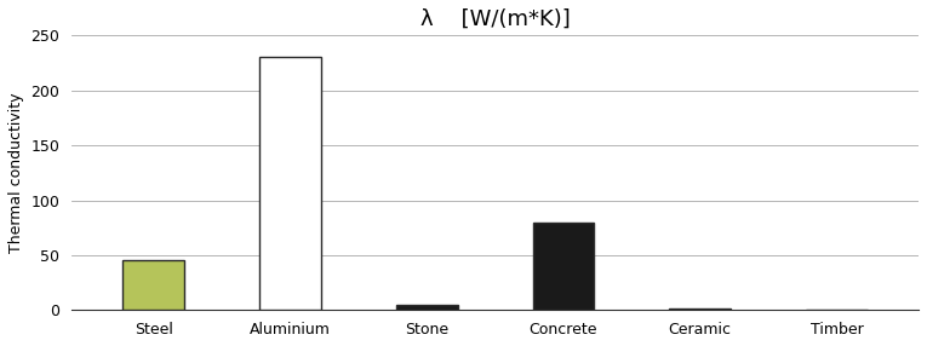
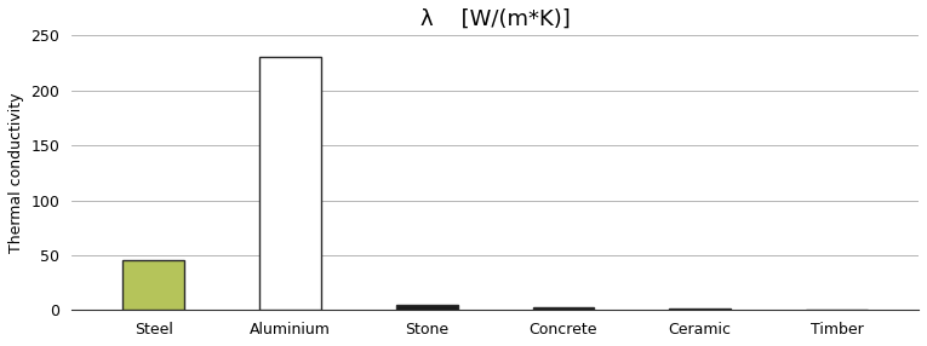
Concrete: 80 -> 3
